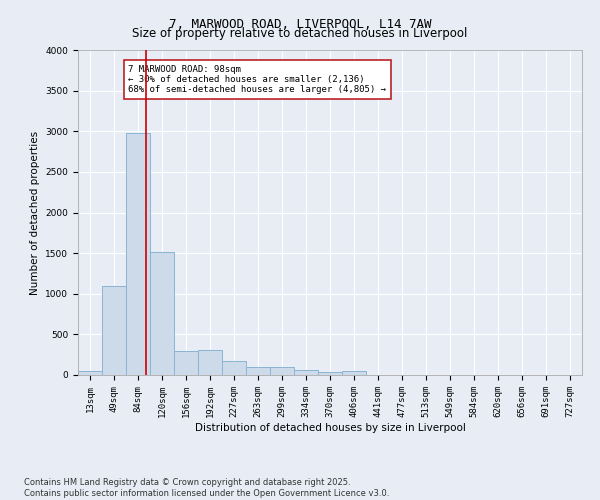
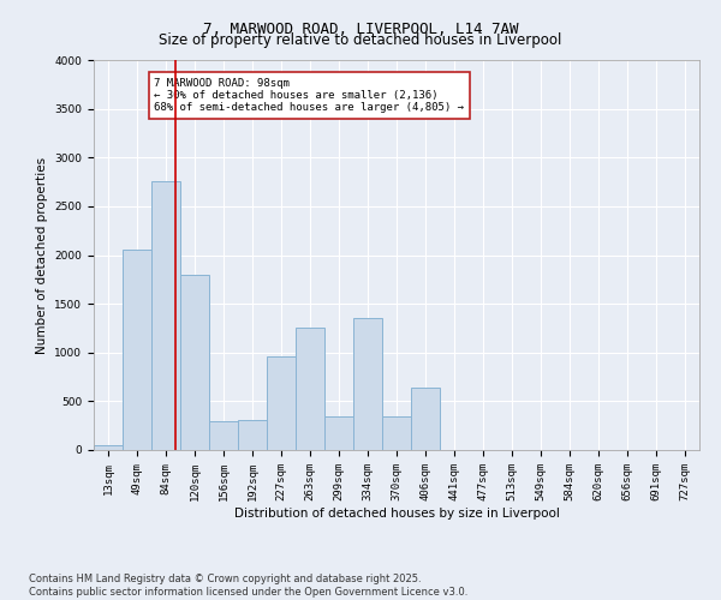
49sqm: 1100 -> 2060
84sqm: 2980 -> 2760
120sqm: 1520 -> 1800
227sqm: 180 -> 960
263sqm: 100 -> 1260
299sqm: 100 -> 340
334sqm: 60 -> 1360
370sqm: 40 -> 340
406sqm: 50 -> 640
